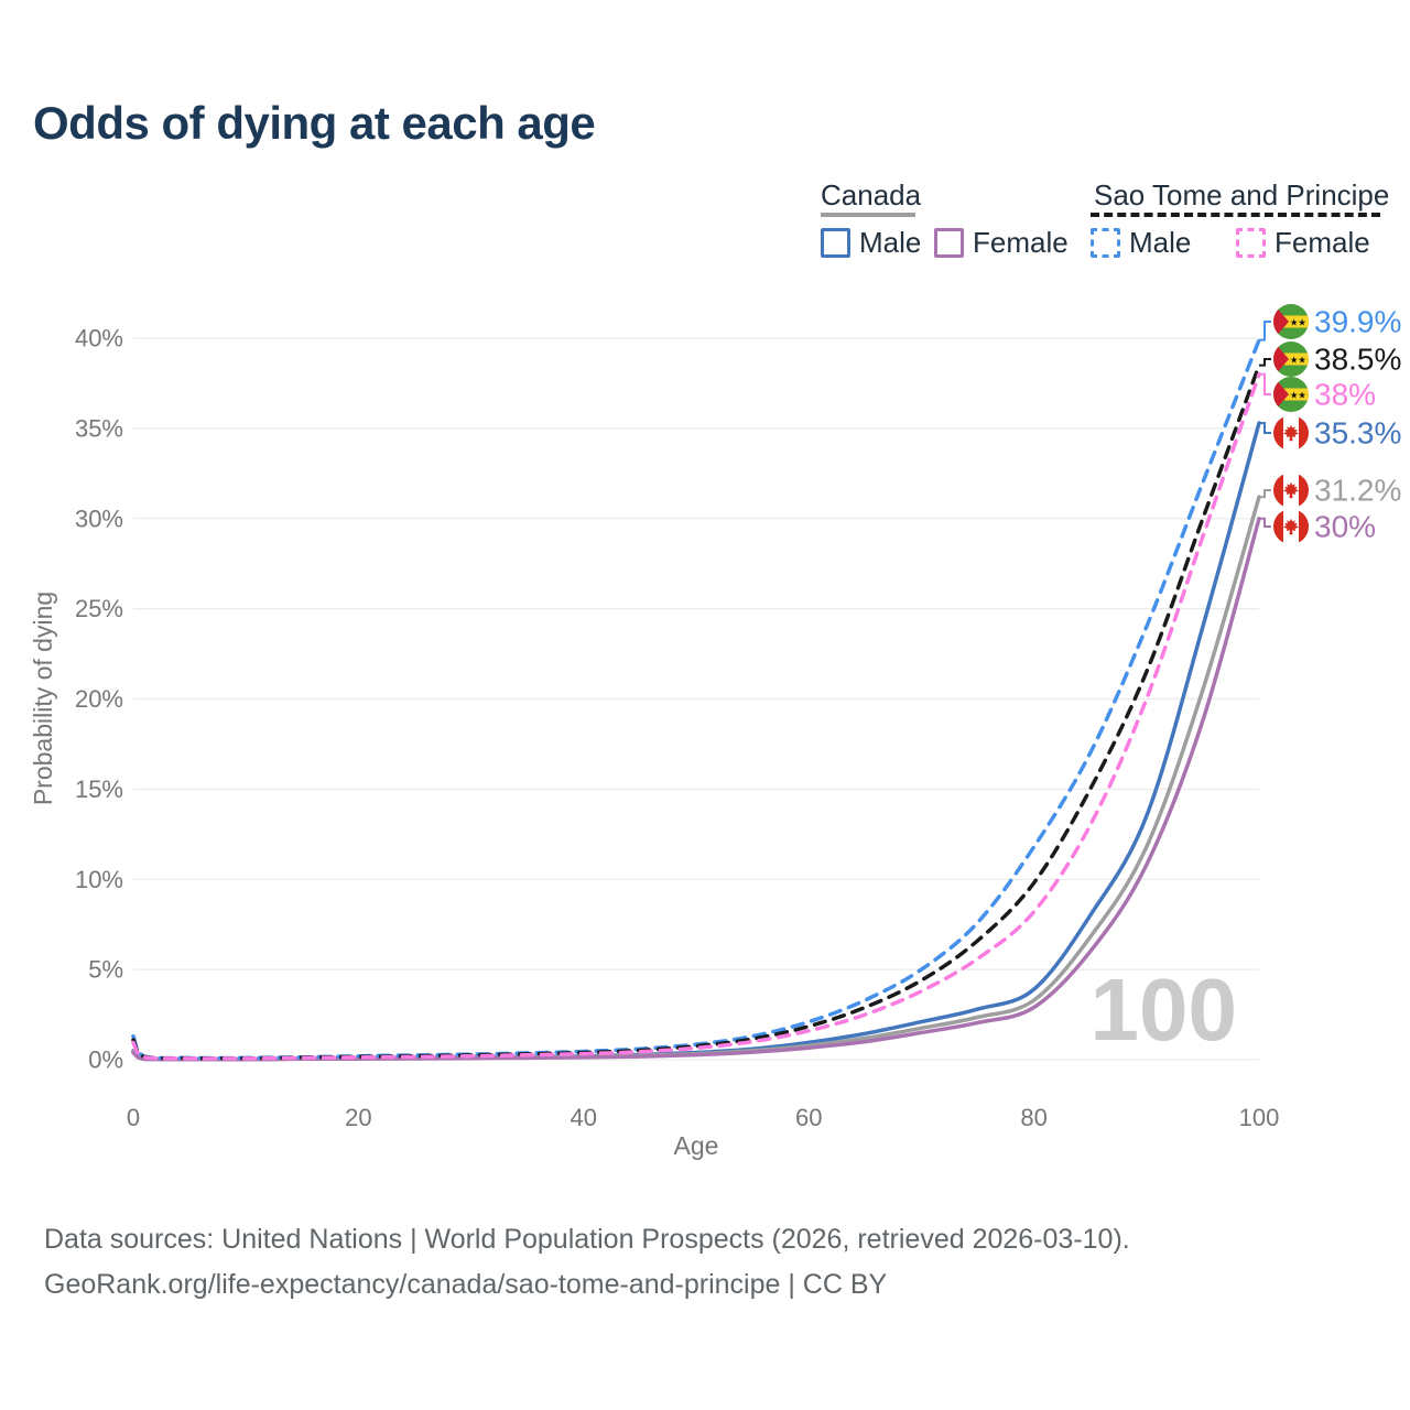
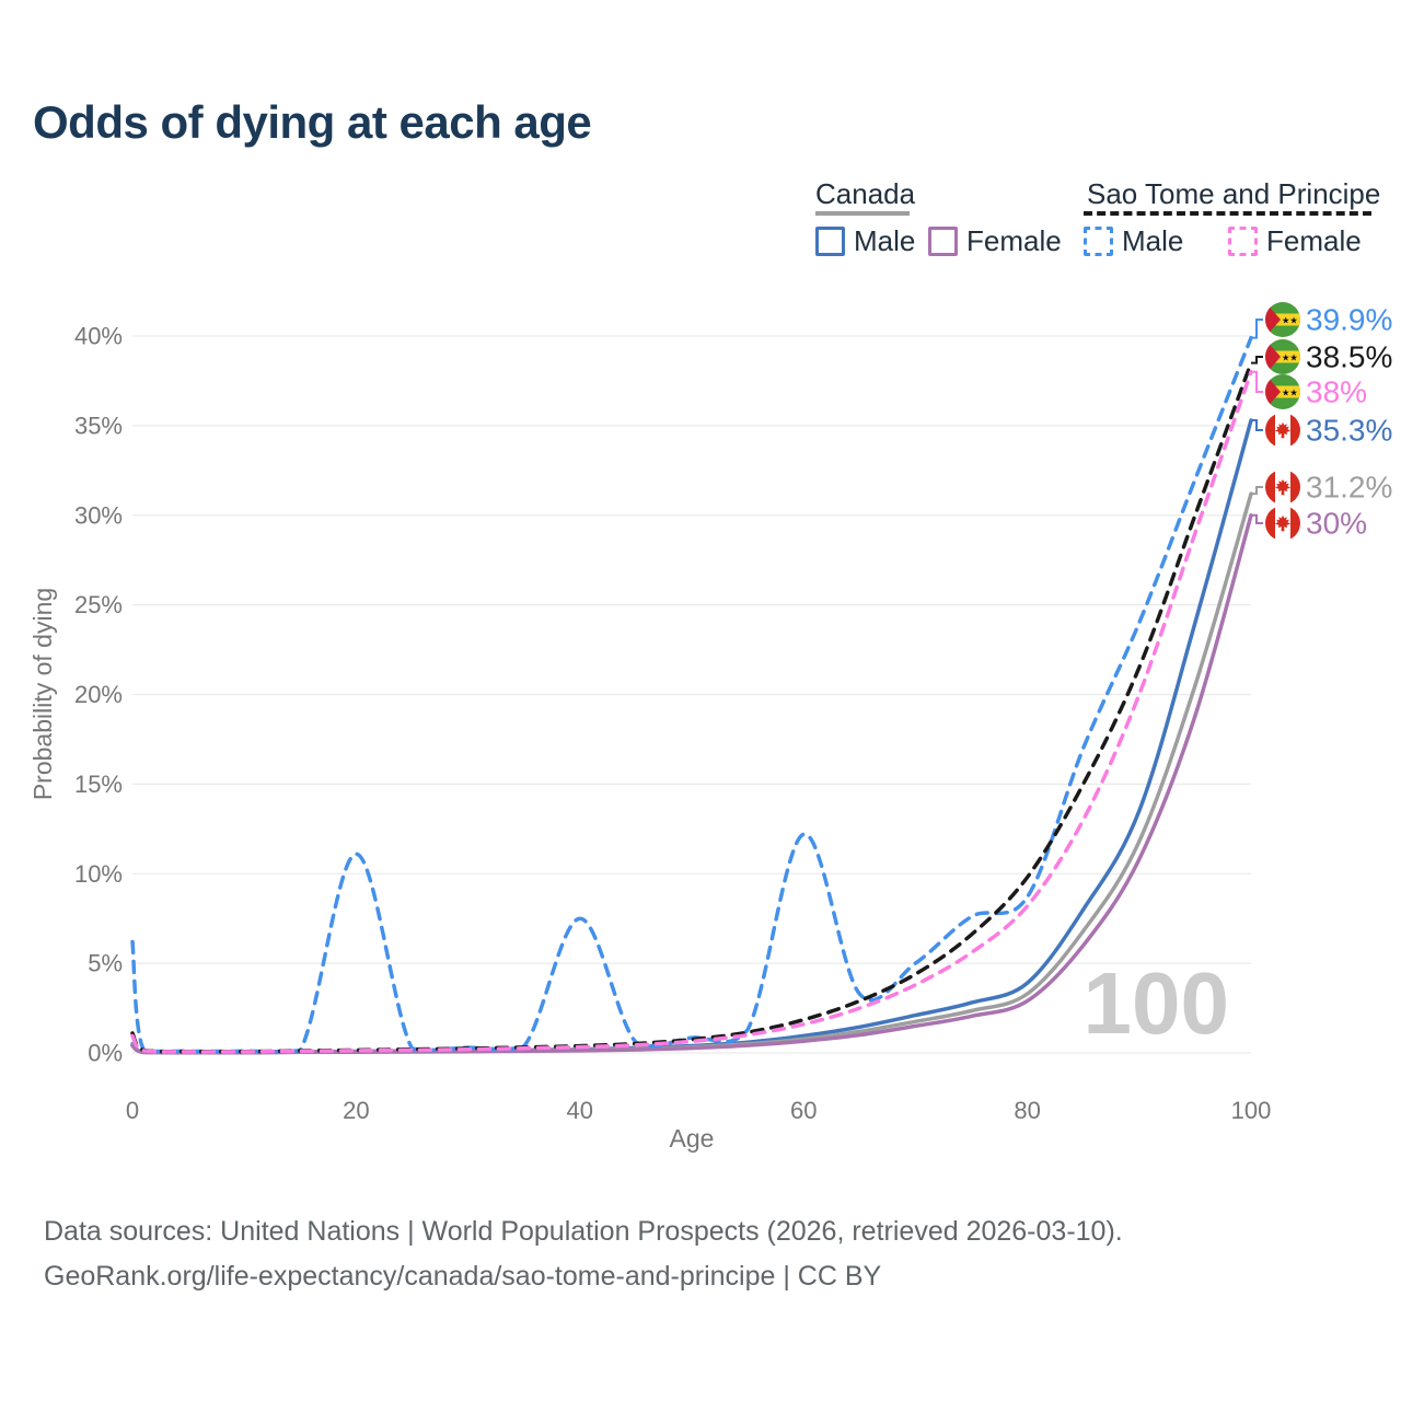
Sao Tome and Principe Male/0: 1.3% -> 6.2%
Sao Tome and Principe Male/20: 0.2% -> 11.1%
Sao Tome and Principe Male/40: 0.5% -> 7.5%
Sao Tome and Principe Male/60: 2.1% -> 12.2%
Sao Tome and Principe Male/80: 11.8% -> 8.7%
